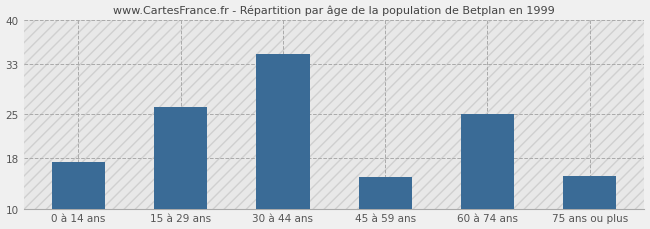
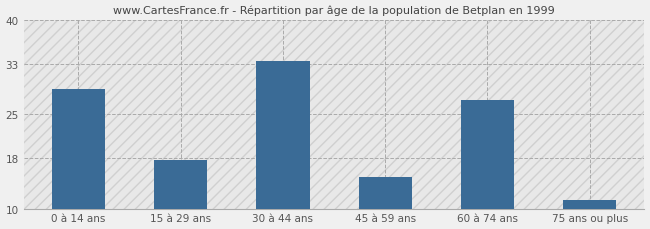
0 à 14 ans: 17.4 -> 29.0
15 à 29 ans: 26.2 -> 17.8
30 à 44 ans: 34.6 -> 33.5
60 à 74 ans: 25.0 -> 27.3
75 ans ou plus: 15.2 -> 11.3
